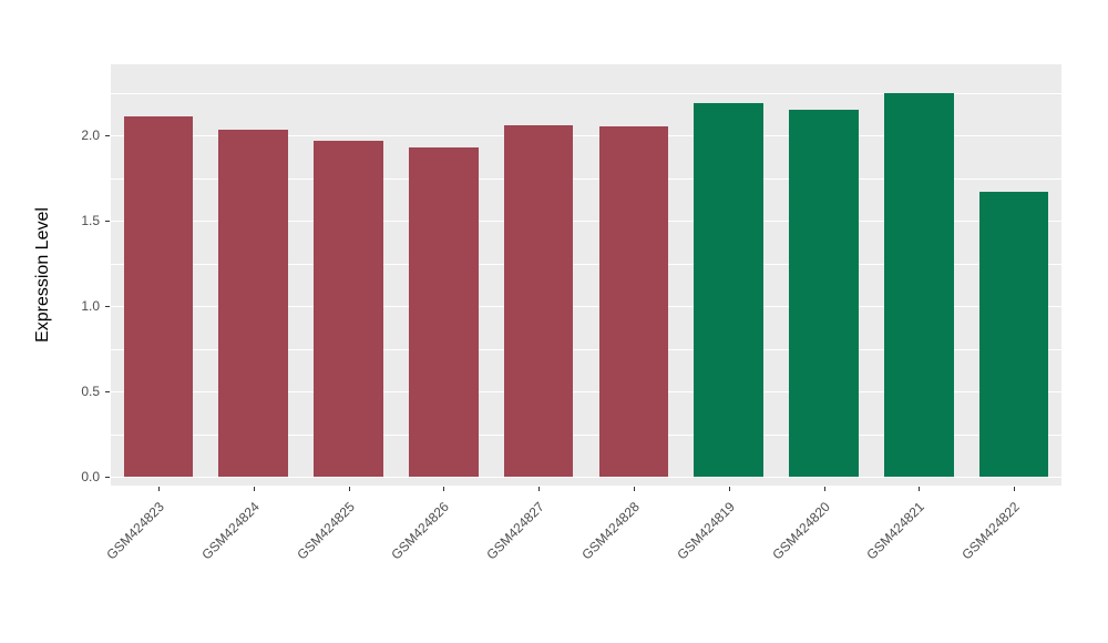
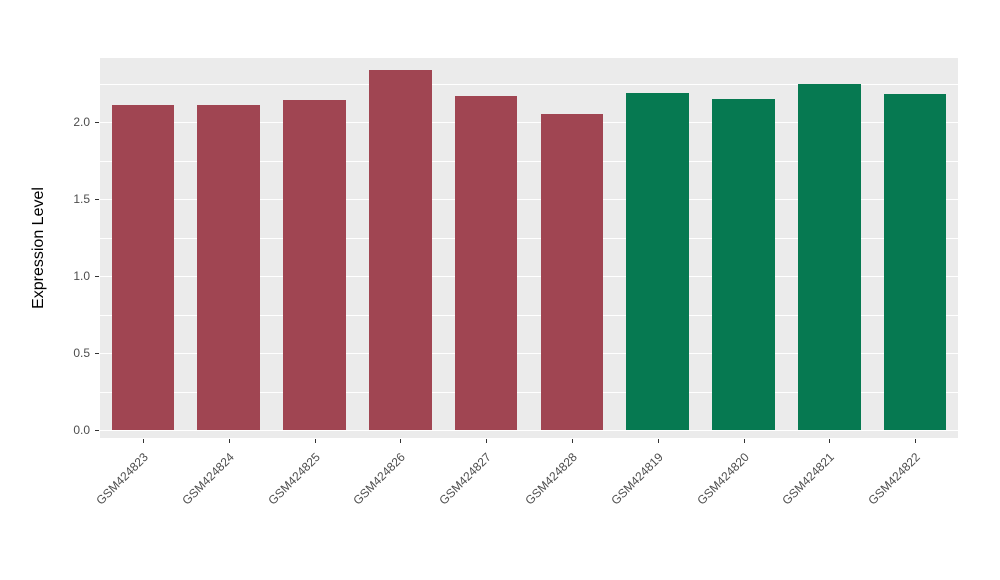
GSM424824: 2.03 -> 2.11
GSM424825: 1.97 -> 2.14
GSM424826: 1.93 -> 2.34
GSM424827: 2.06 -> 2.17
GSM424822: 1.67 -> 2.18
